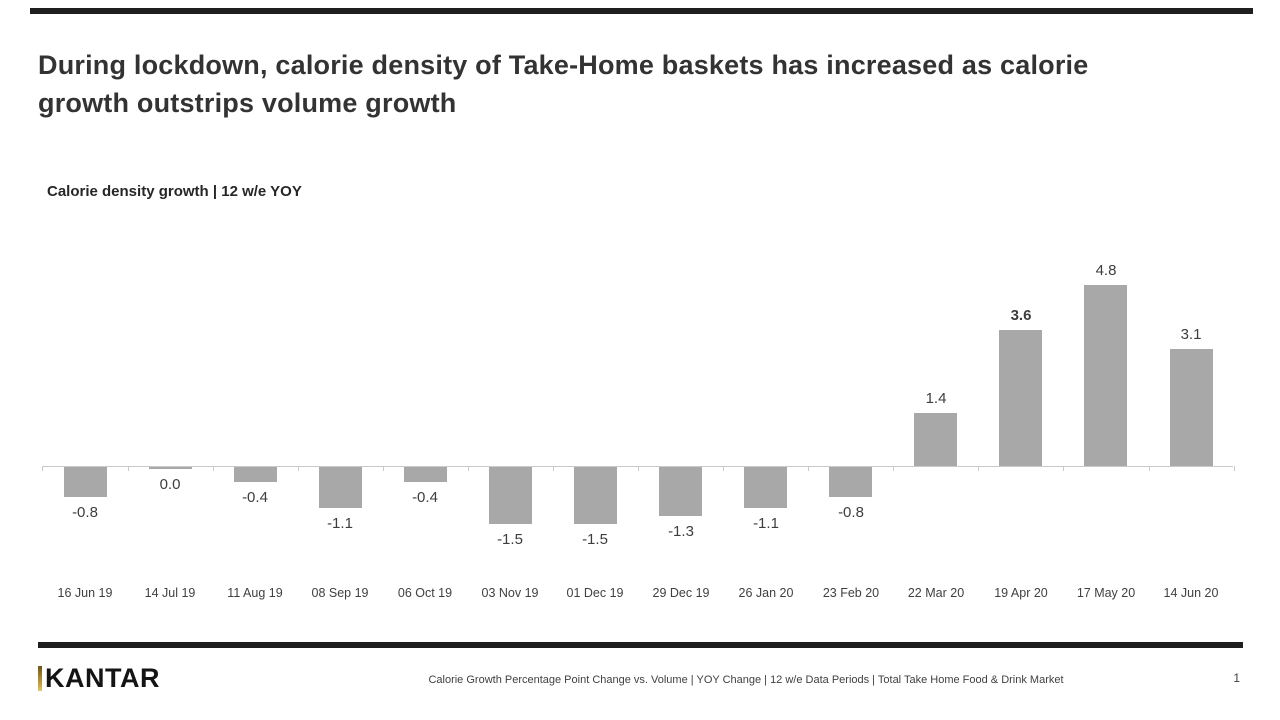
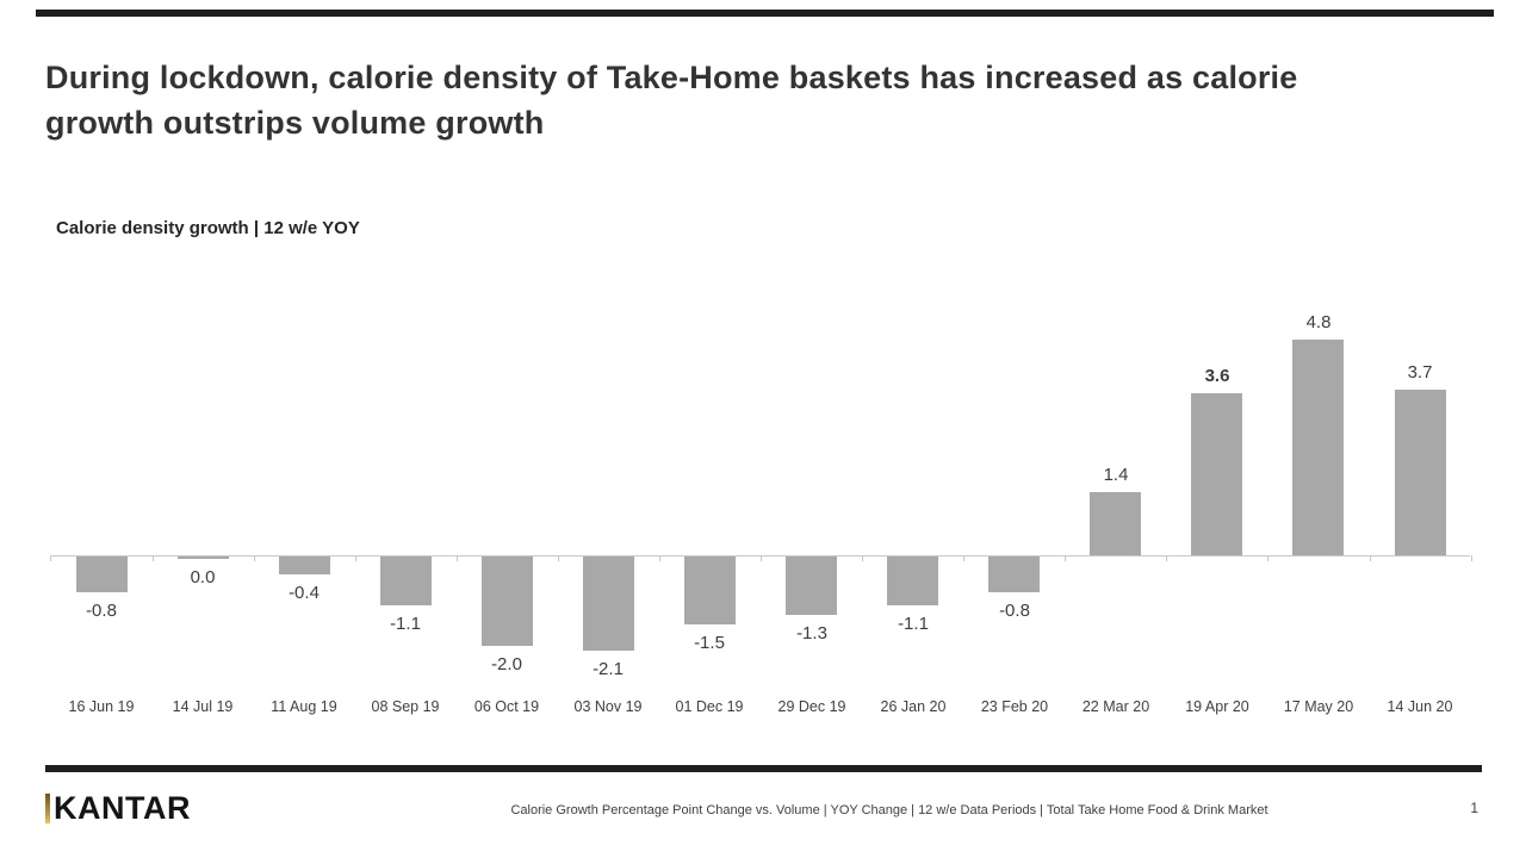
06 Oct 19: -0.4 -> -2.0
03 Nov 19: -1.5 -> -2.1
14 Jun 20: 3.1 -> 3.7
